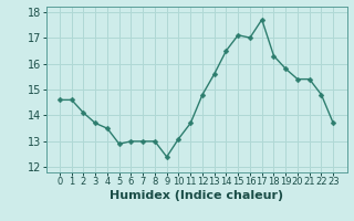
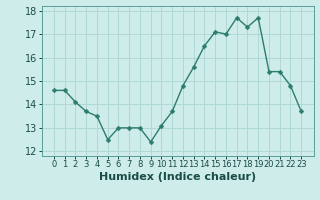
5: 12.9 -> 12.5
18: 16.3 -> 17.3
19: 15.8 -> 17.7
